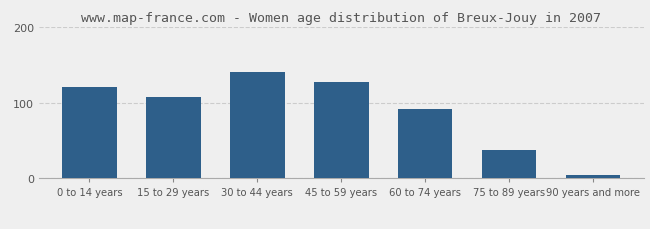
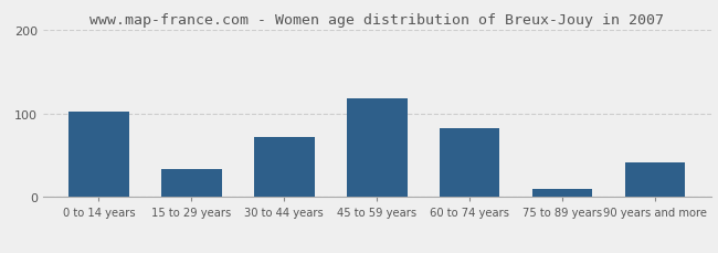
0 to 14 years: 120 -> 102
15 to 29 years: 107 -> 34
30 to 44 years: 140 -> 72
45 to 59 years: 127 -> 118
60 to 74 years: 92 -> 82
75 to 89 years: 38 -> 10
90 years and more: 5 -> 42
